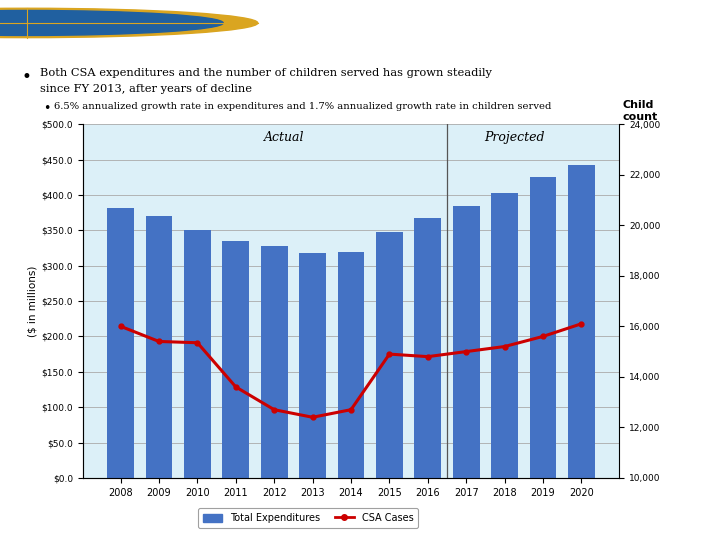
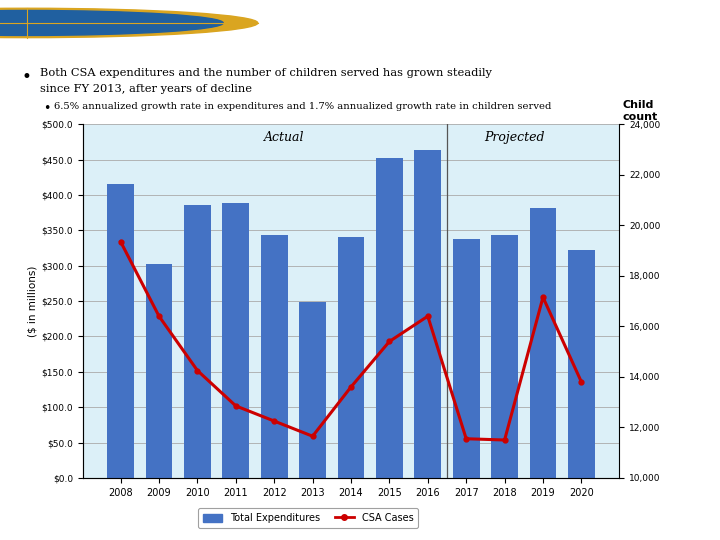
Total Expenditures/2008: $382 -> $416
CSA Cases/2008: 16,000 -> 19,350
Total Expenditures/2009: $370 -> $302
CSA Cases/2009: 15,400 -> 16,400
Total Expenditures/2010: $350 -> $386
CSA Cases/2010: 15,350 -> 14,250
Total Expenditures/2011: $335 -> $388
CSA Cases/2011: 13,600 -> 12,850
Total Expenditures/2012: $328 -> $344
CSA Cases/2012: 12,700 -> 12,250
Total Expenditures/2013: $318 -> $248
CSA Cases/2013: 12,400 -> 11,650
Total Expenditures/2014: $320 -> $340
CSA Cases/2014: 12,700 -> 13,600
Total Expenditures/2015: $348 -> $452
CSA Cases/2015: 14,900 -> 15,400
Total Expenditures/2016: $368 -> $464
CSA Cases/2016: 14,800 -> 16,400
Total Expenditures/2017: $385 -> $338
CSA Cases/2017: 15,000 -> 11,550
Total Expenditures/2018: $403 -> $344
CSA Cases/2018: 15,200 -> 11,500
Total Expenditures/2019: $425 -> $382
CSA Cases/2019: 15,600 -> 17,150
Total Expenditures/2020: $443 -> $322
CSA Cases/2020: 16,100 -> 13,800
